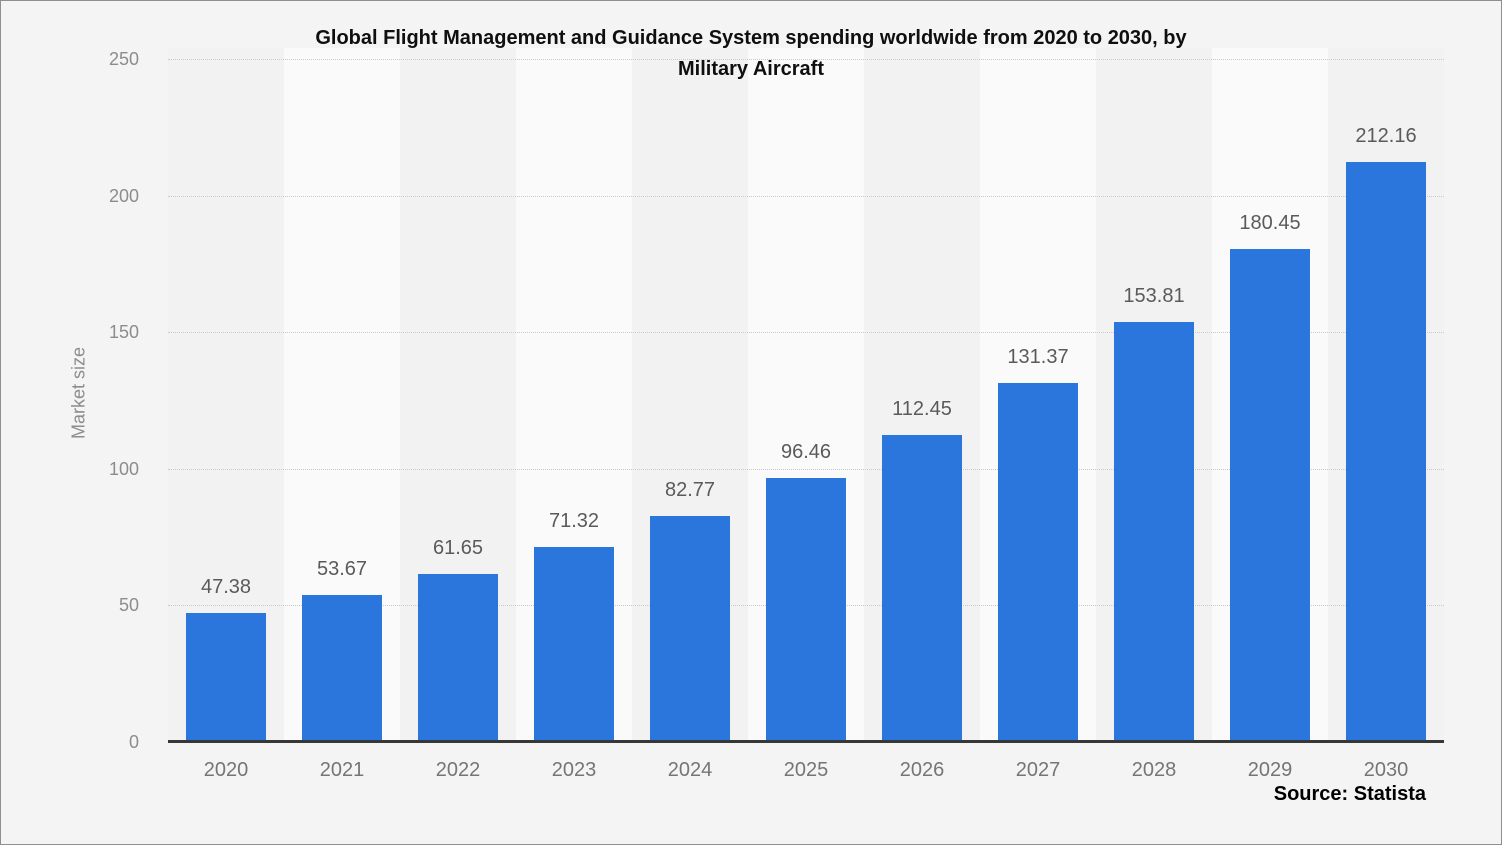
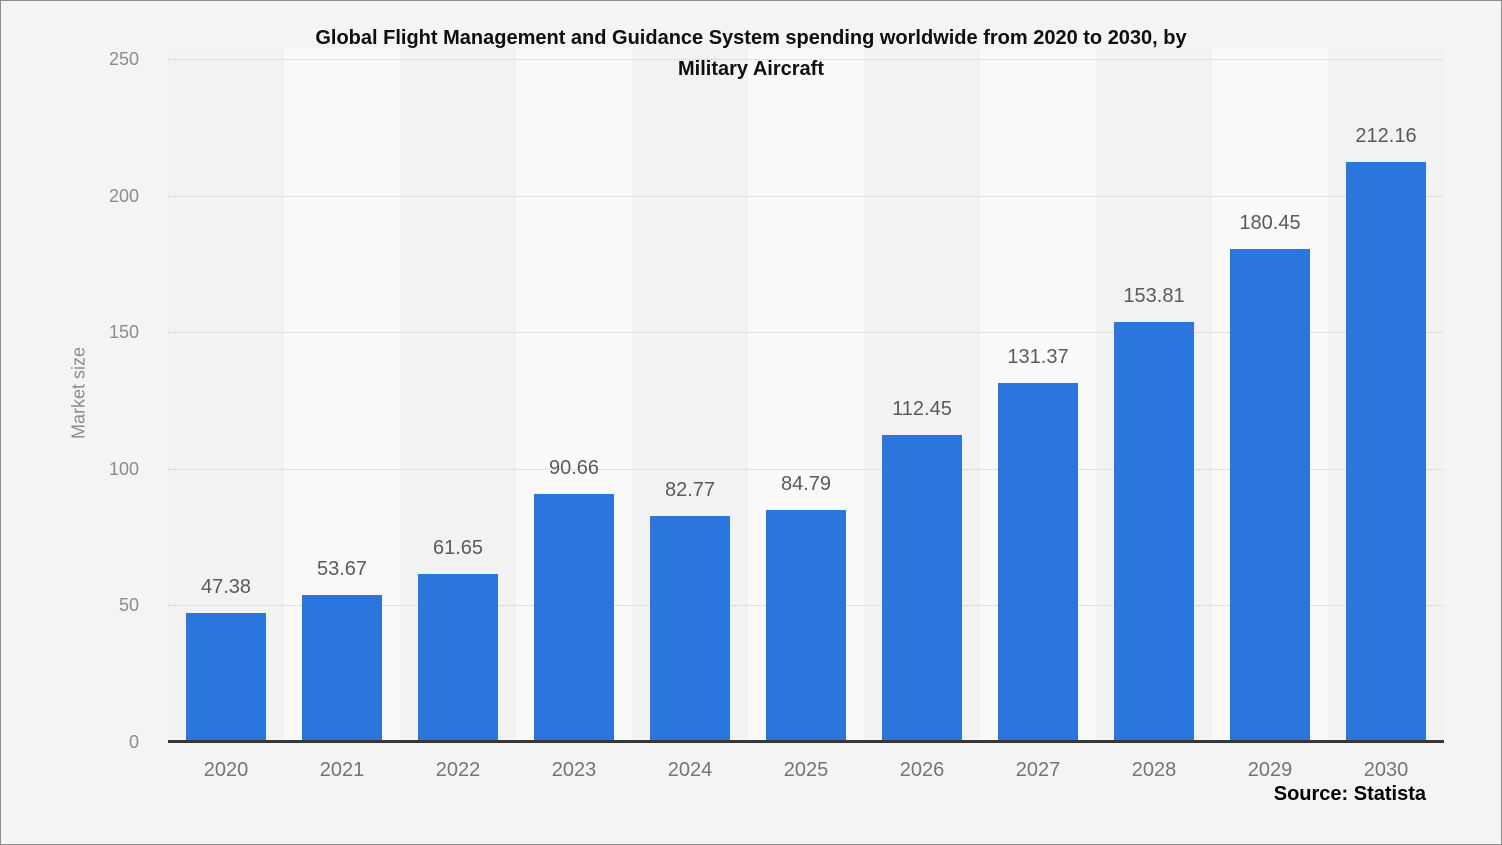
2023: 71.32 -> 90.66
2025: 96.46 -> 84.79
